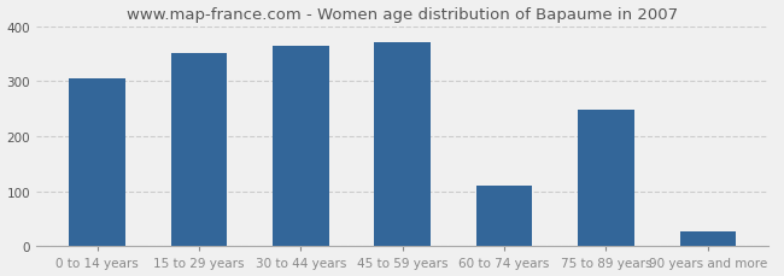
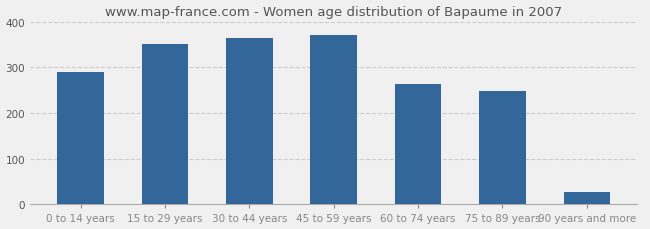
0 to 14 years: 305 -> 290
60 to 74 years: 110 -> 263
